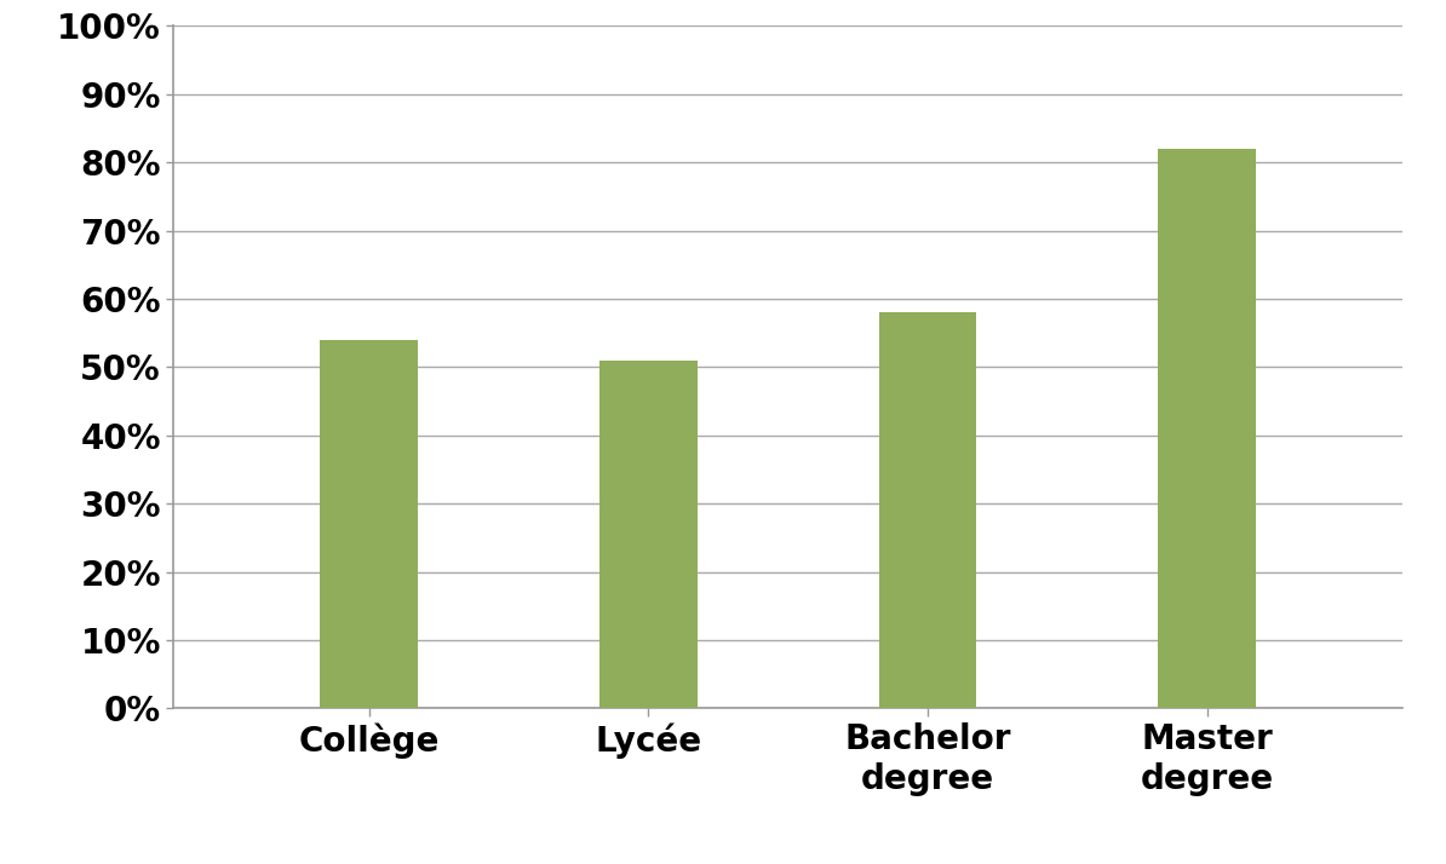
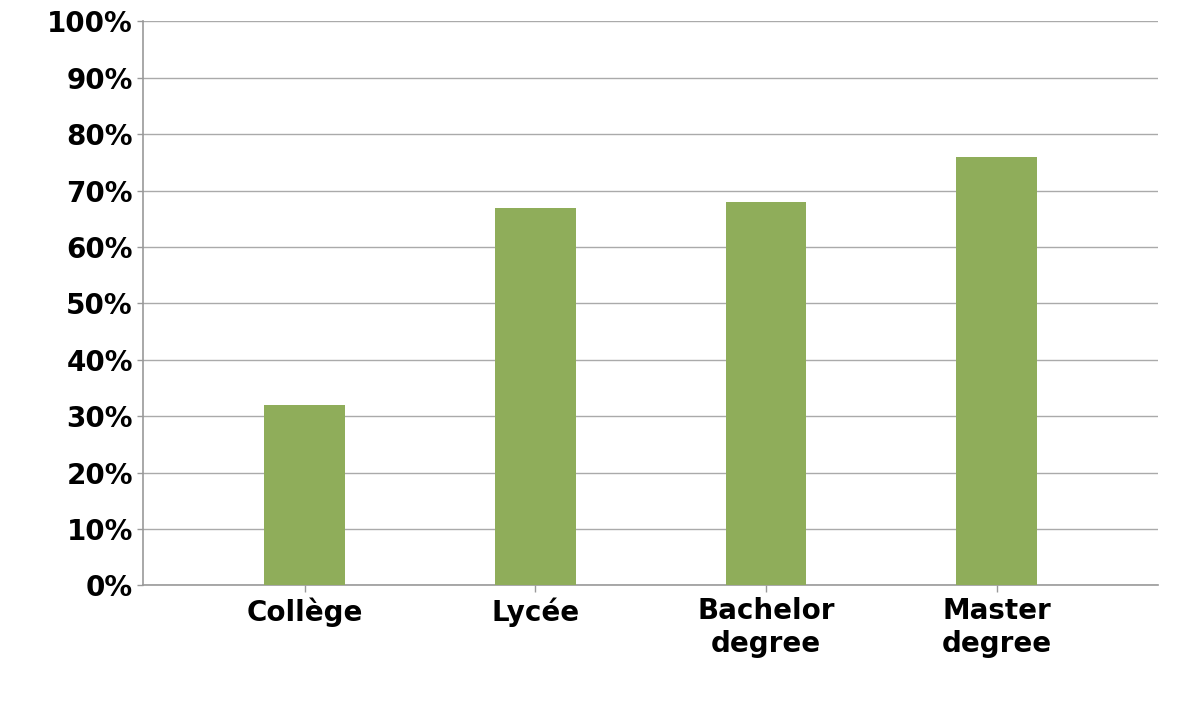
Collège: 54% -> 32%
Lycée: 51% -> 67%
Bachelor degree: 58% -> 68%
Master degree: 82% -> 76%
